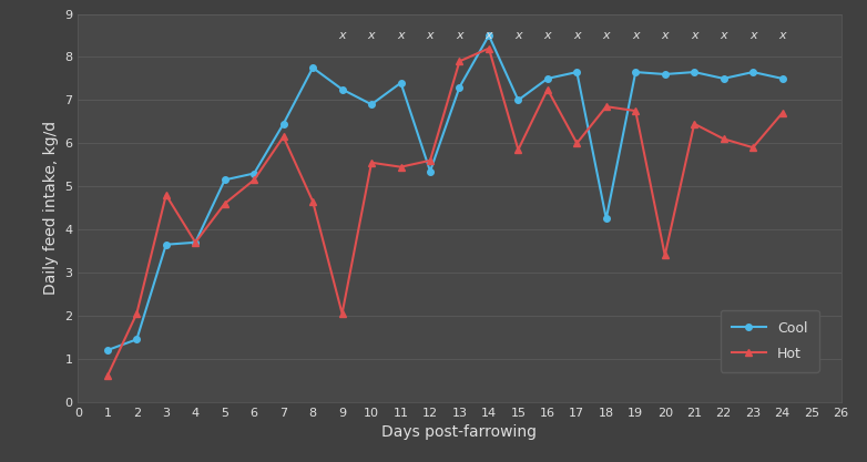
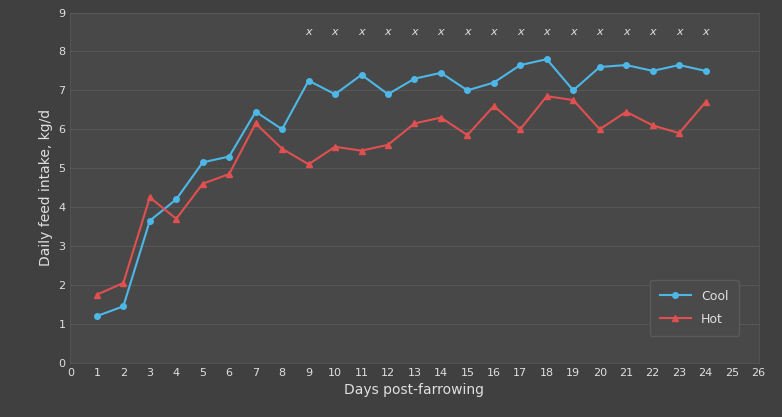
Hot/1: 0.60 -> 1.75
Hot/3: 4.80 -> 4.25
Cool/4: 3.70 -> 4.20
Hot/6: 5.15 -> 4.85
Cool/8: 7.75 -> 6.00
Hot/8: 4.65 -> 5.50
Hot/9: 2.05 -> 5.10
Cool/12: 5.35 -> 6.90
Hot/13: 7.90 -> 6.15
Cool/14: 8.50 -> 7.45
Hot/14: 8.20 -> 6.30
Cool/16: 7.50 -> 7.20
Hot/16: 7.25 -> 6.60
Cool/18: 4.25 -> 7.80
Cool/19: 7.65 -> 7.00
Hot/20: 3.40 -> 6.00
